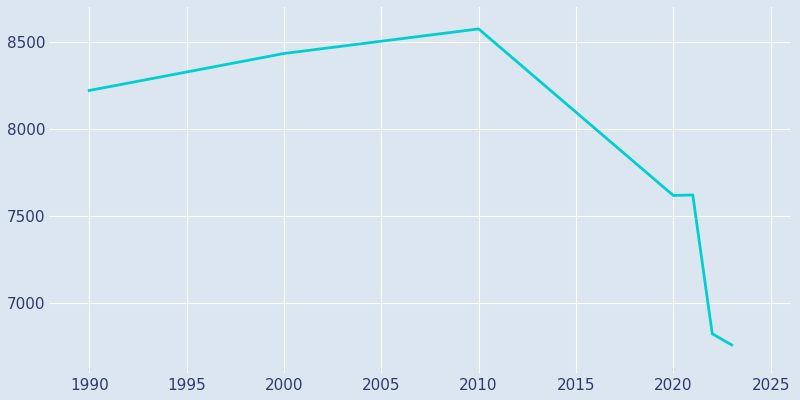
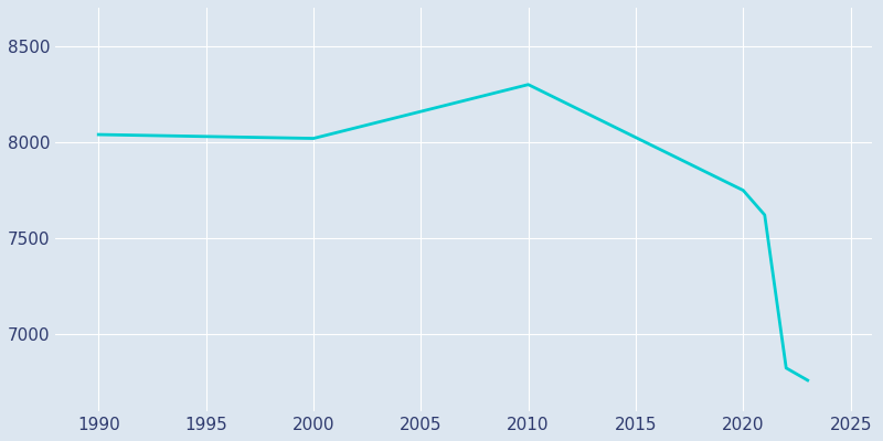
1990: 8220 -> 8040
2000: 8430 -> 8020
2010: 8570 -> 8300
2020: 7620 -> 7750
